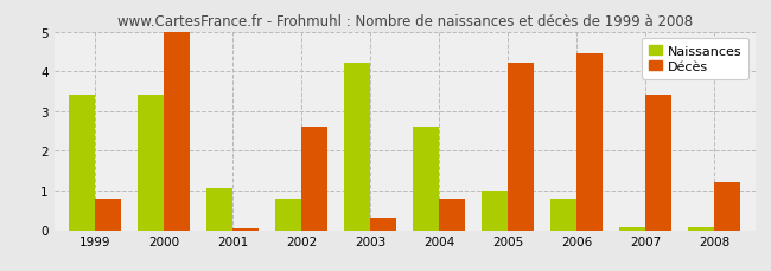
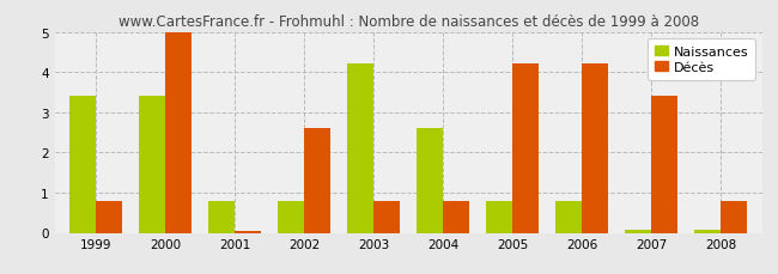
Naissances/2001: 1.05 -> 0.80
Décès/2003: 0.30 -> 0.80
Naissances/2005: 1.00 -> 0.80
Décès/2006: 4.45 -> 4.20
Décès/2008: 1.20 -> 0.80
